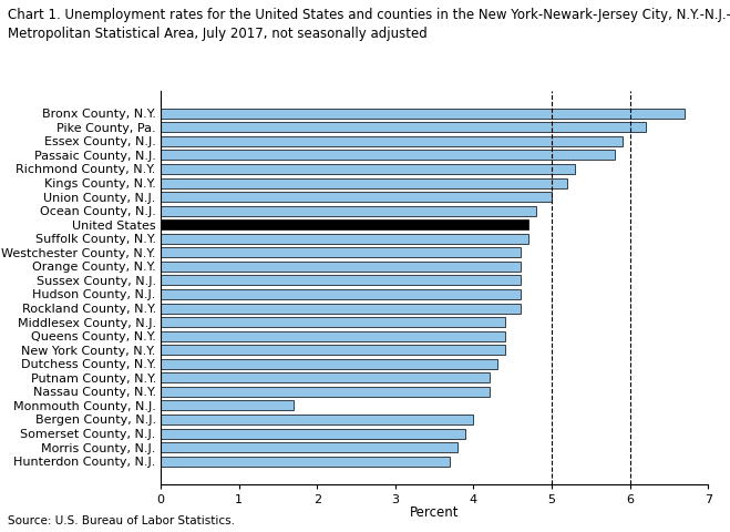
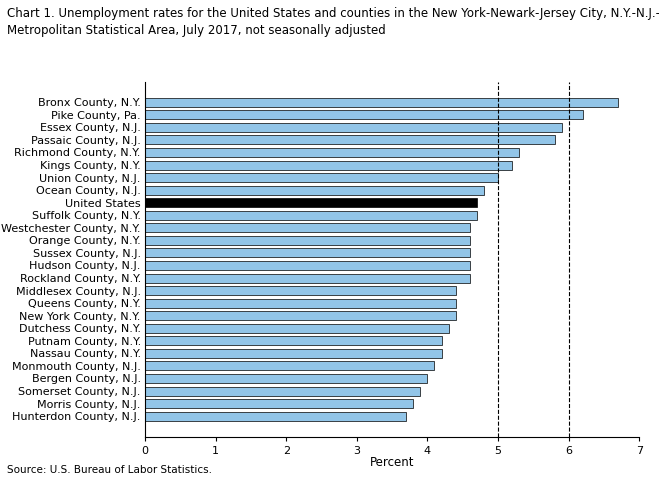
Monmouth County, N.J.: 1.7 -> 4.1
